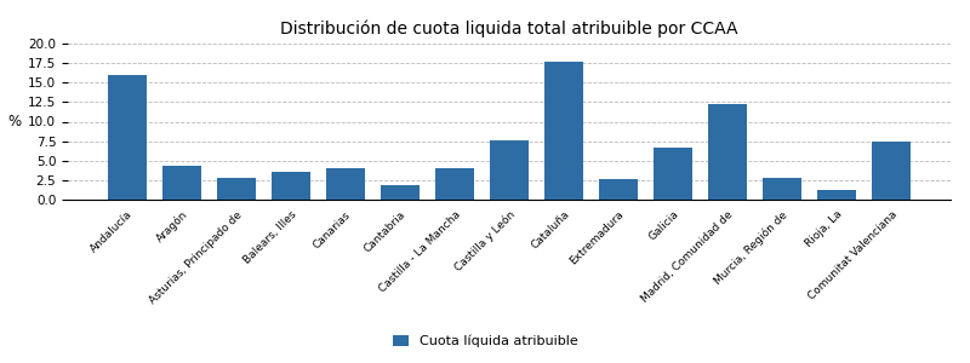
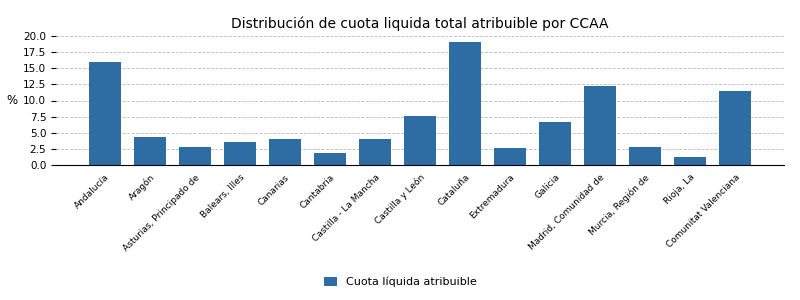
Cataluña: 17.6 -> 19.1
Comunitat Valenciana: 7.4 -> 11.5
